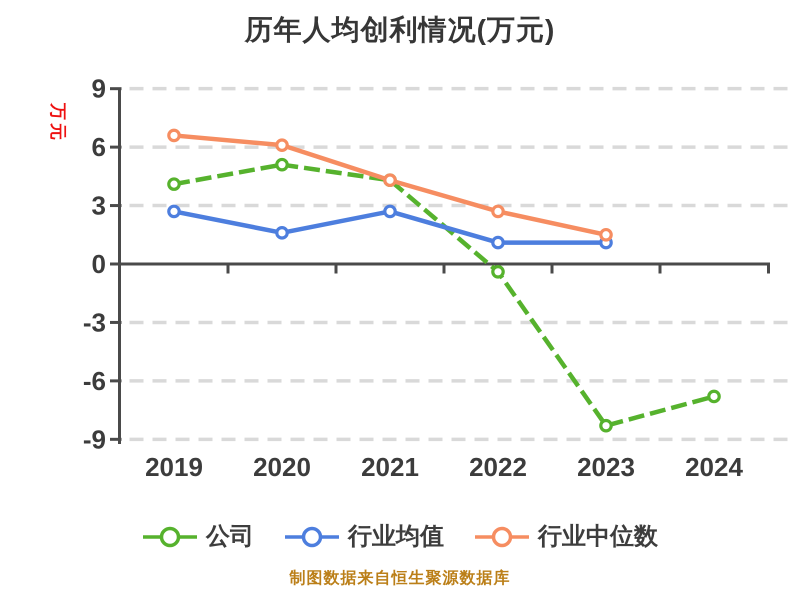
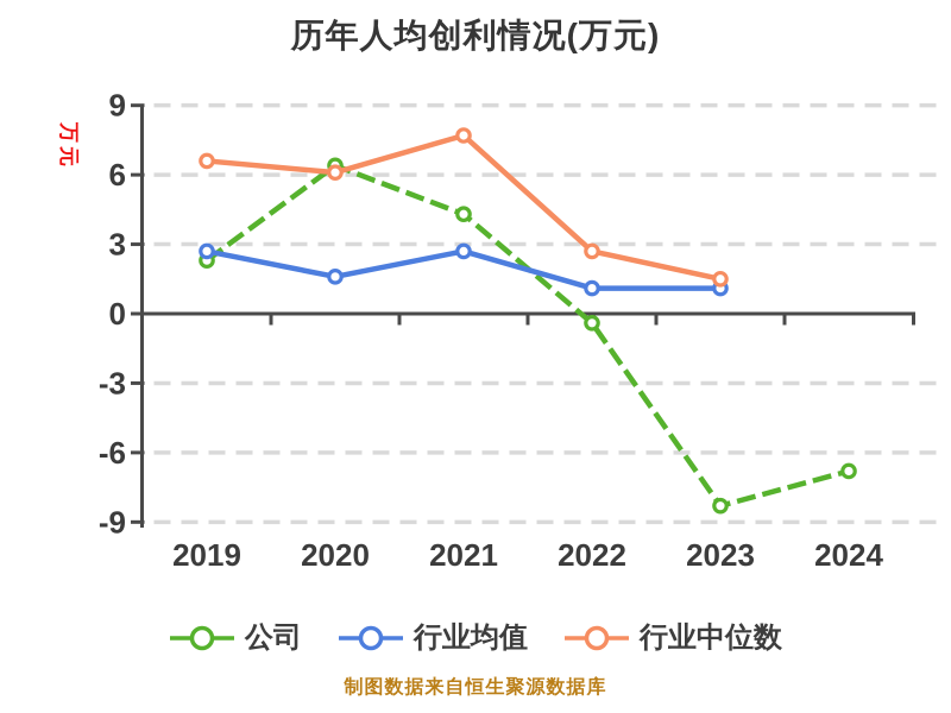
公司/2019: 4.1 -> 2.3
公司/2020: 5.1 -> 6.4
行业中位数/2021: 4.3 -> 7.7
